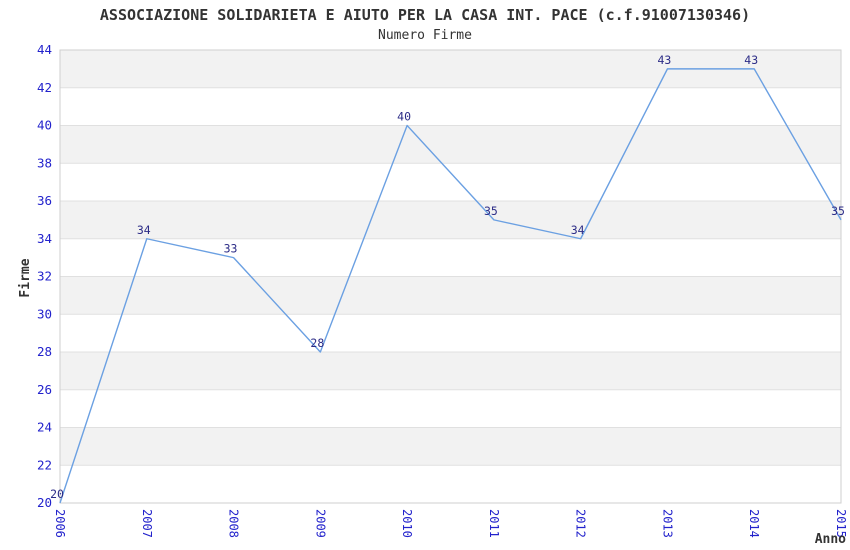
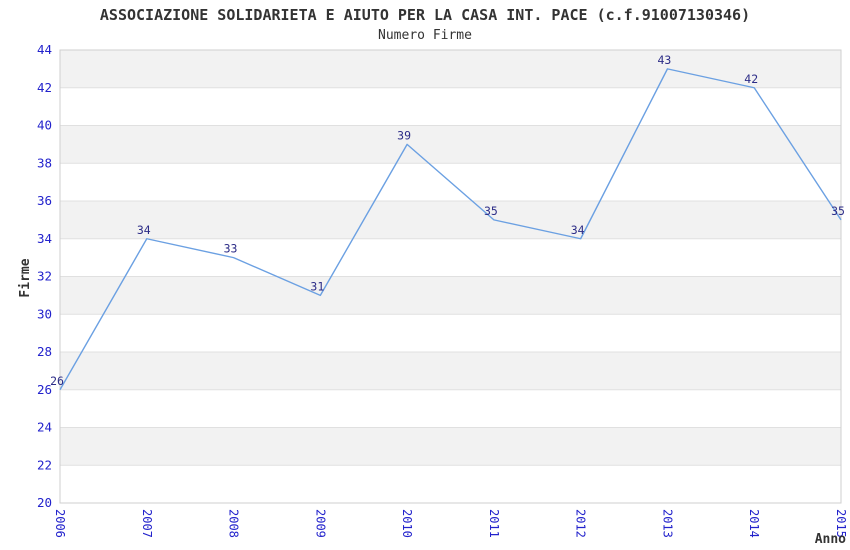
2006: 20 -> 26
2009: 28 -> 31
2010: 40 -> 39
2014: 43 -> 42
